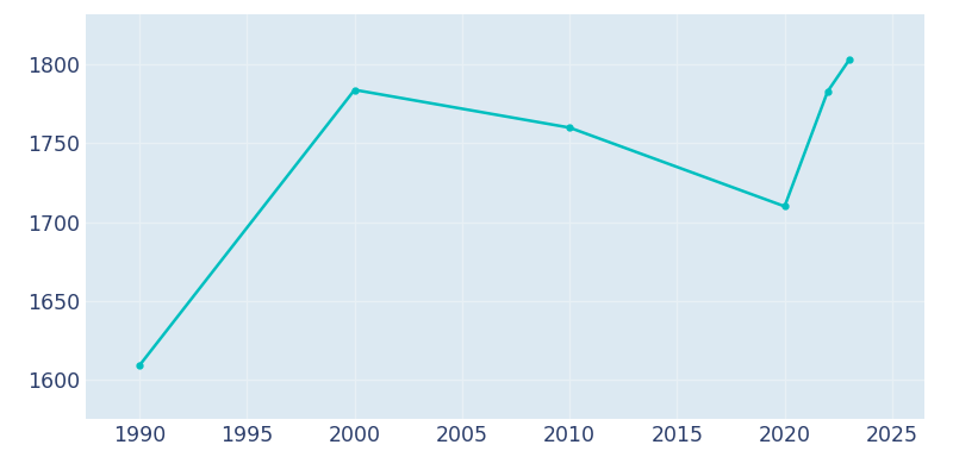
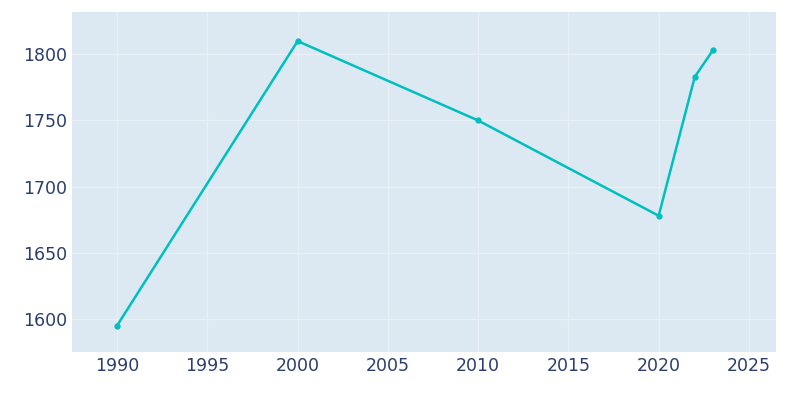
1990: 1609 -> 1595
2000: 1784 -> 1810
2010: 1760 -> 1750
2020: 1710 -> 1678
